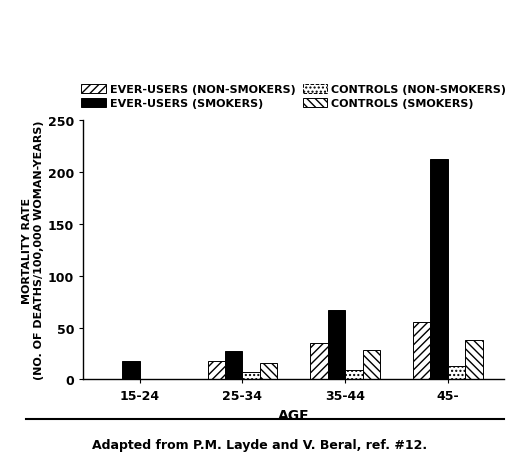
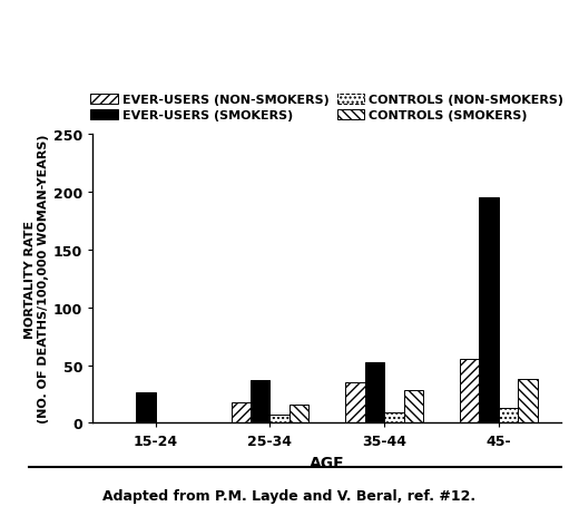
EVER-USERS (SMOKERS)/15-24: 18 -> 26
EVER-USERS (SMOKERS)/25-34: 27 -> 37
EVER-USERS (SMOKERS)/35-44: 67 -> 52
EVER-USERS (SMOKERS)/45-: 212 -> 195
